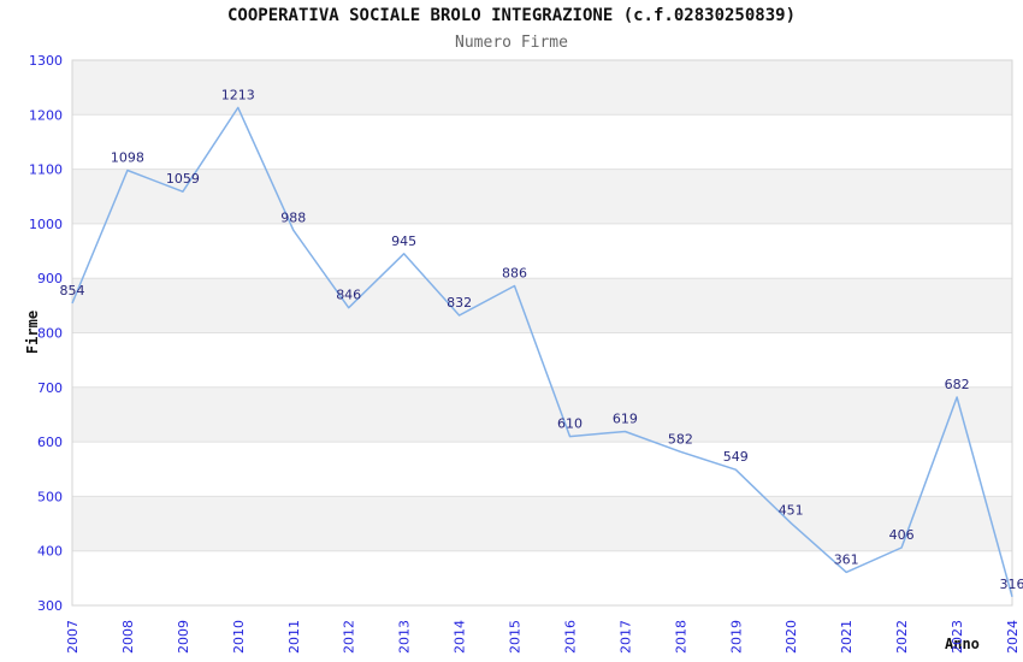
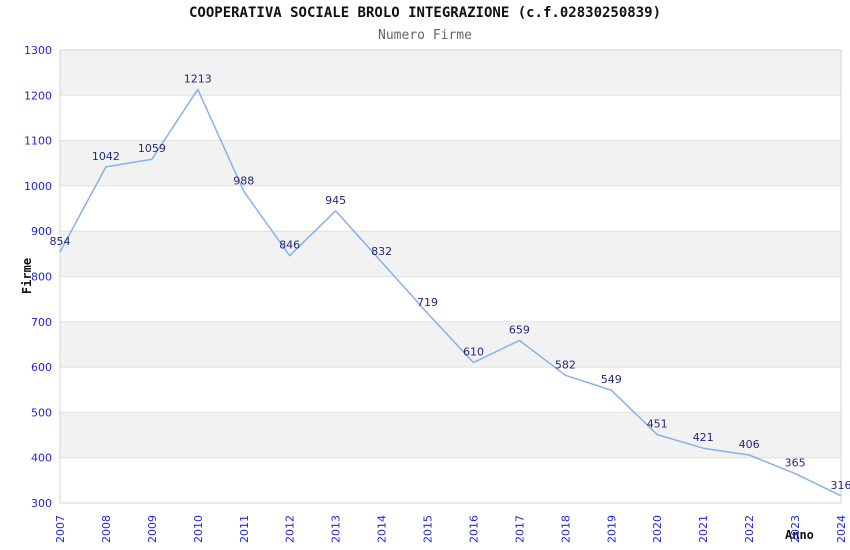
2008: 1098 -> 1042
2015: 886 -> 719
2017: 619 -> 659
2021: 361 -> 421
2023: 682 -> 365
